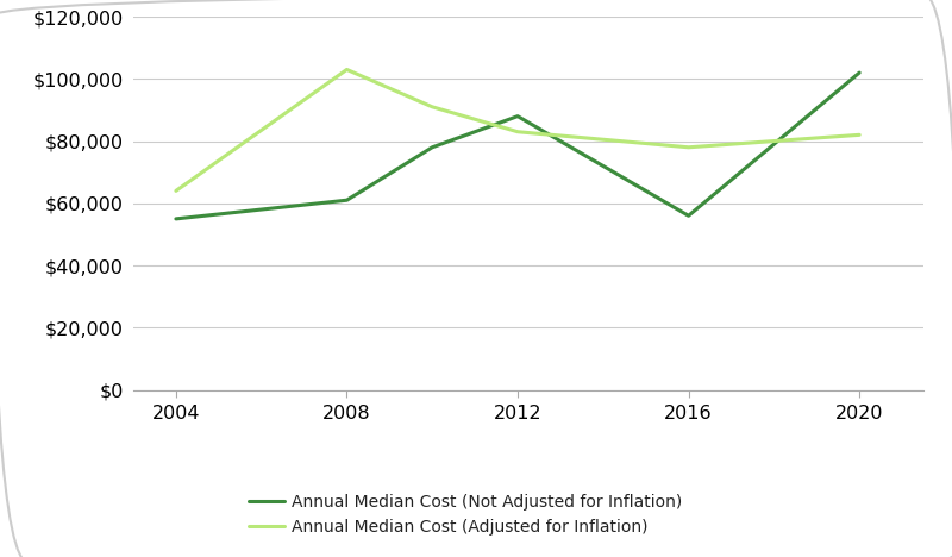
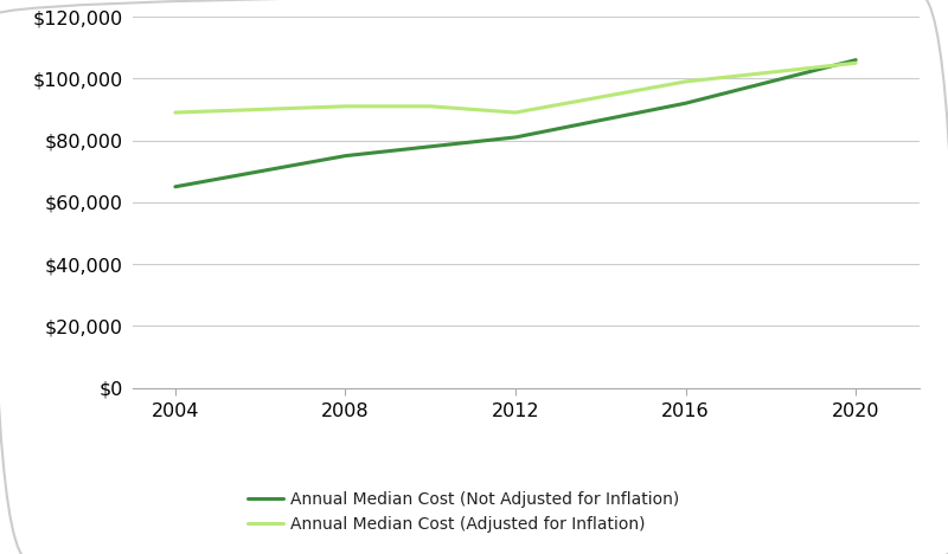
Annual Median Cost (Not Adjusted for Inflation)/2004: $55,000 -> $65,000
Annual Median Cost (Adjusted for Inflation)/2004: $64,000 -> $89,000
Annual Median Cost (Not Adjusted for Inflation)/2008: $61,000 -> $75,000
Annual Median Cost (Adjusted for Inflation)/2008: $103,000 -> $91,000
Annual Median Cost (Not Adjusted for Inflation)/2012: $88,000 -> $81,000
Annual Median Cost (Adjusted for Inflation)/2012: $83,000 -> $89,000
Annual Median Cost (Not Adjusted for Inflation)/2016: $56,000 -> $92,000
Annual Median Cost (Adjusted for Inflation)/2016: $78,000 -> $99,000
Annual Median Cost (Not Adjusted for Inflation)/2020: $102,000 -> $106,000
Annual Median Cost (Adjusted for Inflation)/2020: $82,000 -> $105,000
